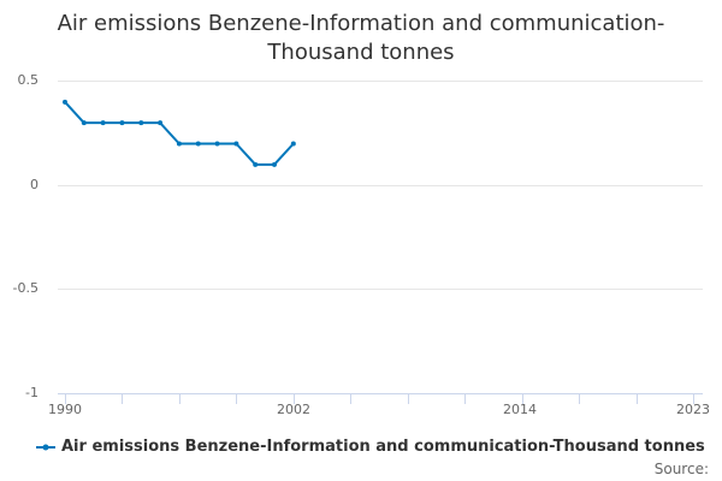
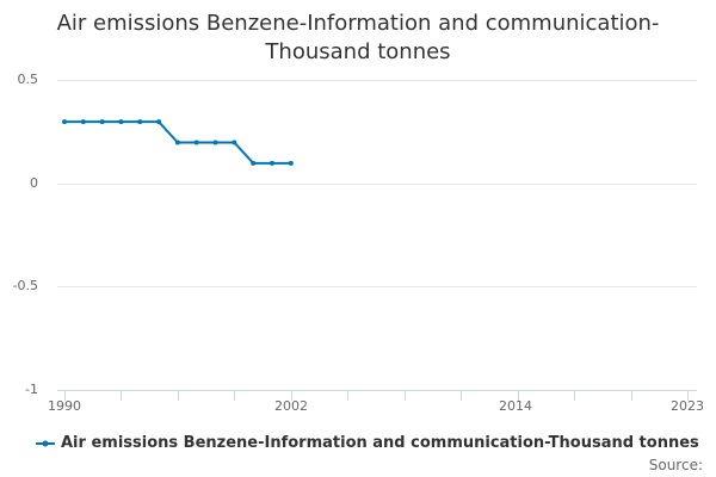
1990: 0.4 -> 0.3
2002: 0.2 -> 0.1
